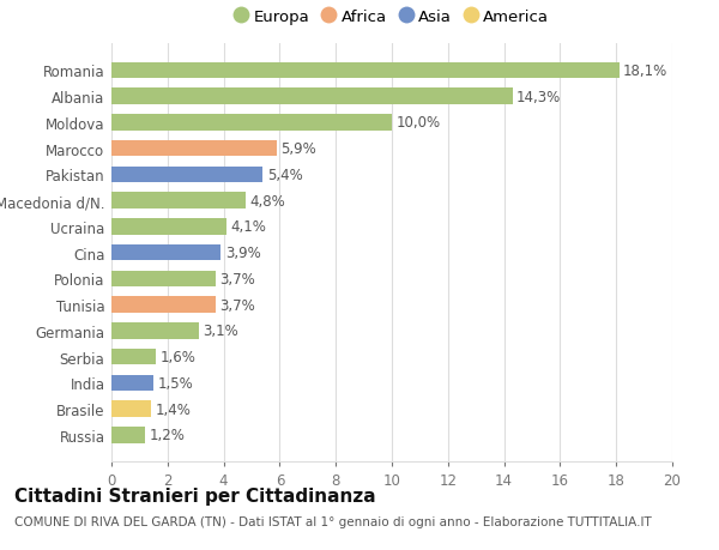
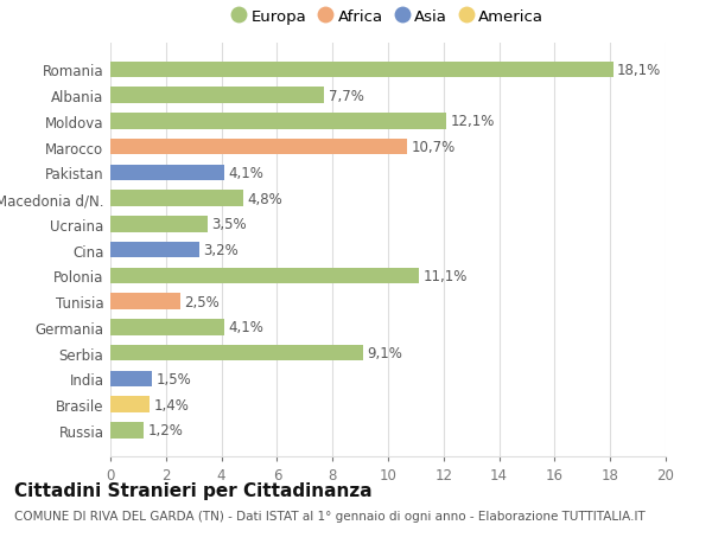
Albania: 14,3% -> 7,7%
Moldova: 10,0% -> 12,1%
Marocco: 5,9% -> 10,7%
Pakistan: 5,4% -> 4,1%
Ucraina: 4,1% -> 3,5%
Cina: 3,9% -> 3,2%
Polonia: 3,7% -> 11,1%
Tunisia: 3,7% -> 2,5%
Germania: 3,1% -> 4,1%
Serbia: 1,6% -> 9,1%
